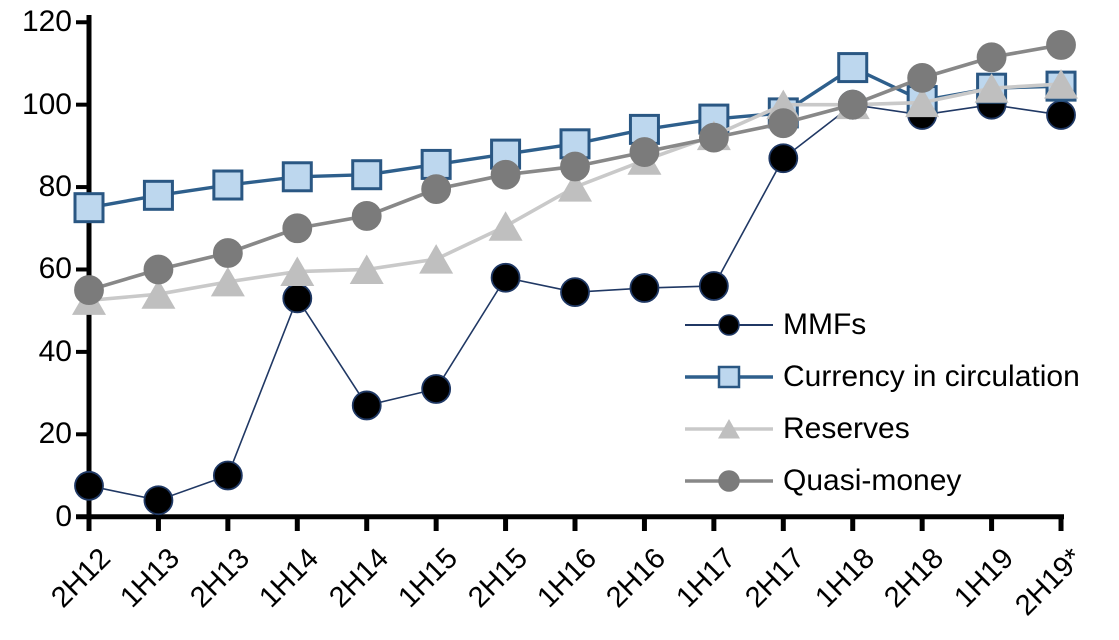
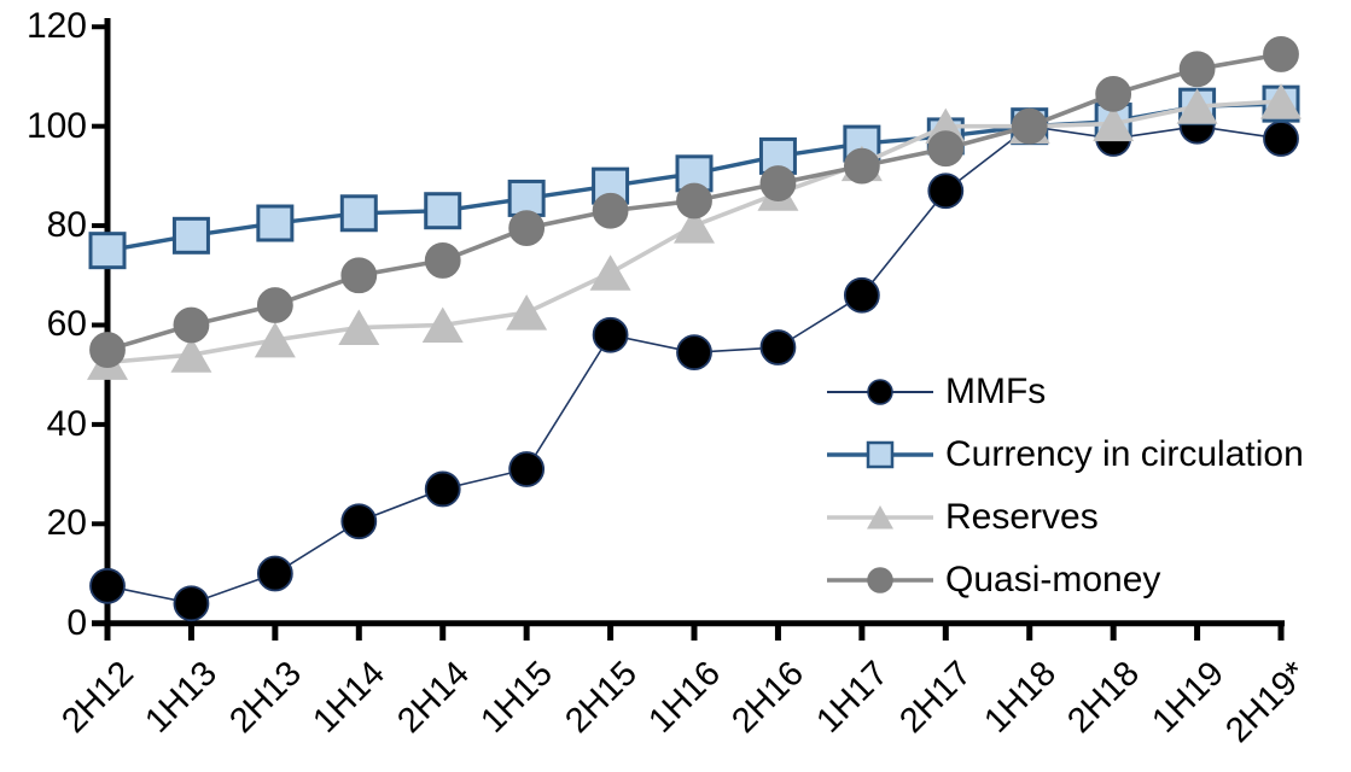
MMFs/1H14: 53 -> 20
MMFs/1H17: 56 -> 66
Currency in circulation/1H18: 109 -> 100
